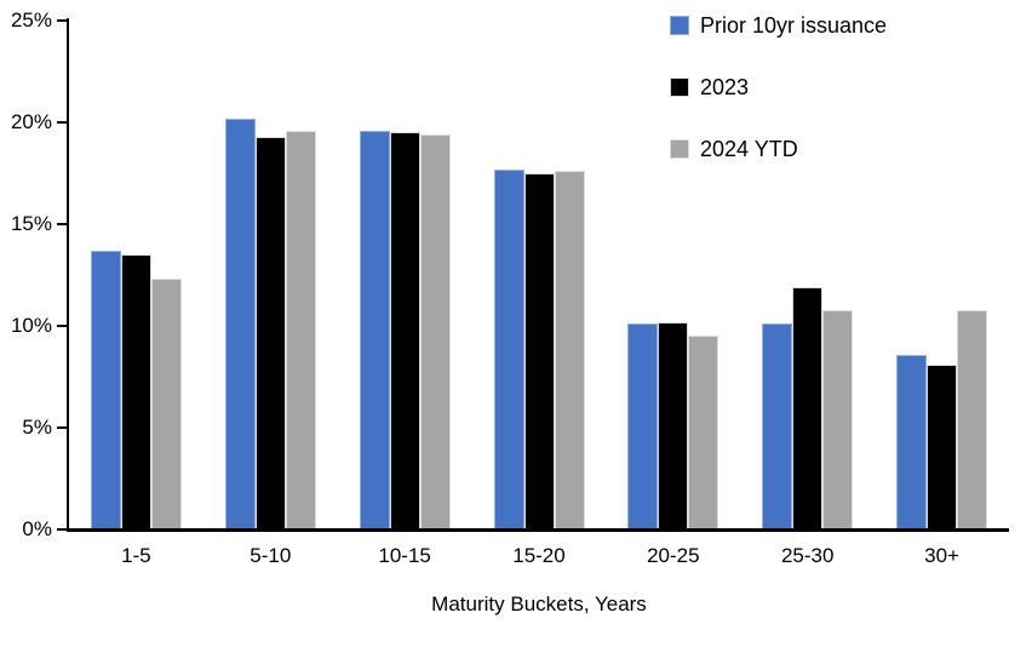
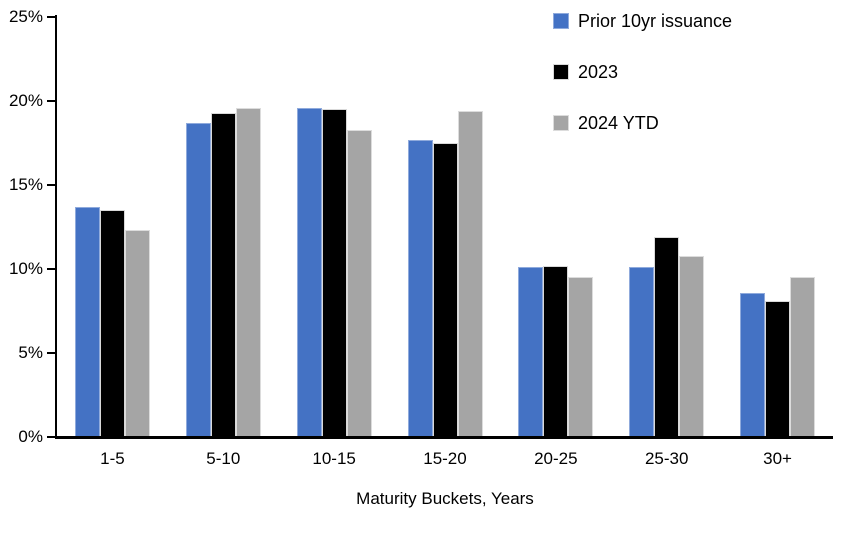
Prior 10yr issuance/5-10: 20.2% -> 18.7%
2024 YTD/10-15: 19.4% -> 18.3%
2024 YTD/15-20: 17.6% -> 19.4%
2024 YTD/30+: 10.8% -> 9.5%
